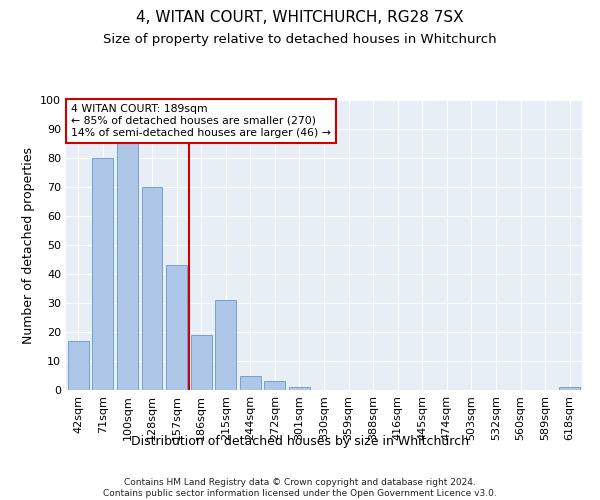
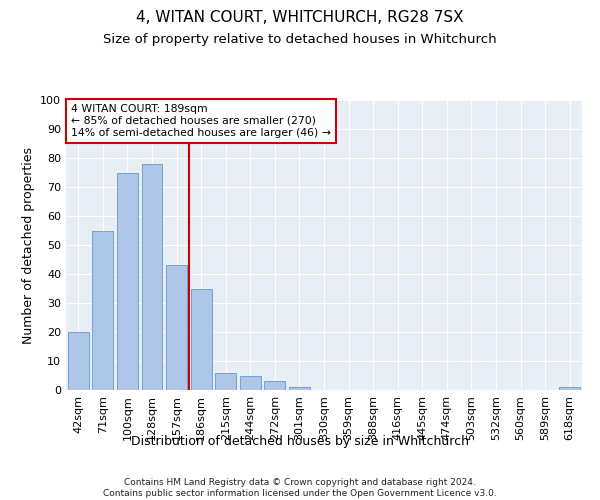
42sqm: 17 -> 20
71sqm: 80 -> 55
100sqm: 86 -> 75
128sqm: 70 -> 78
186sqm: 19 -> 35
215sqm: 31 -> 6
